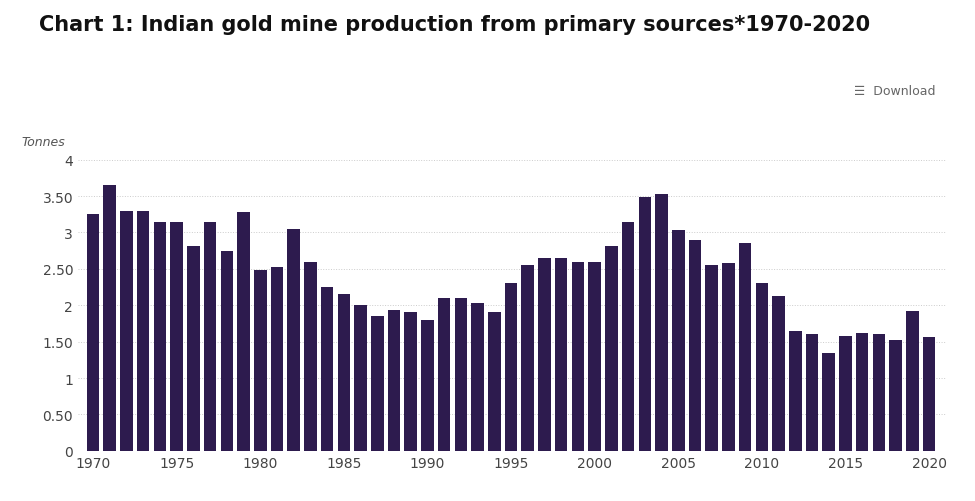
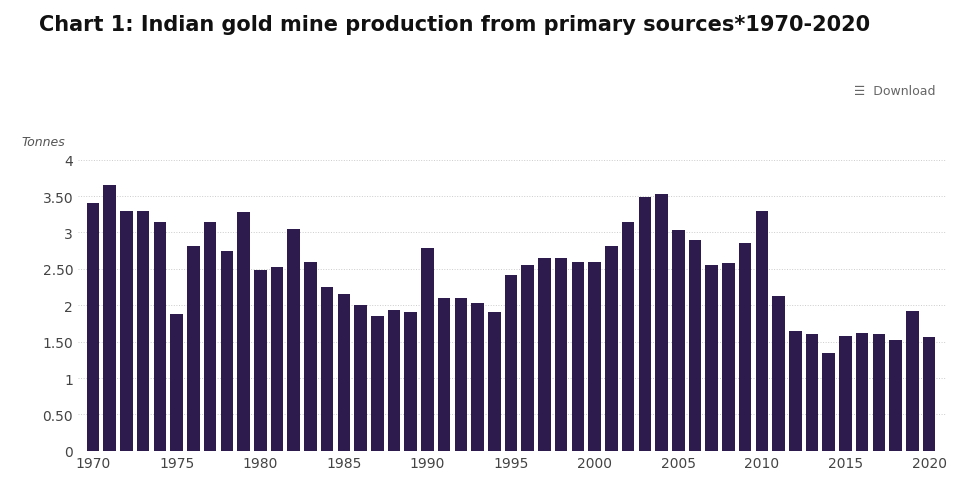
1970: 3.25 -> 3.40
1975: 3.15 -> 1.88
1990: 1.80 -> 2.78
1995: 2.30 -> 2.42
2010: 2.30 -> 3.30
